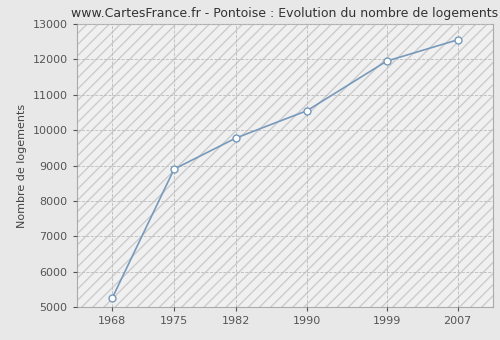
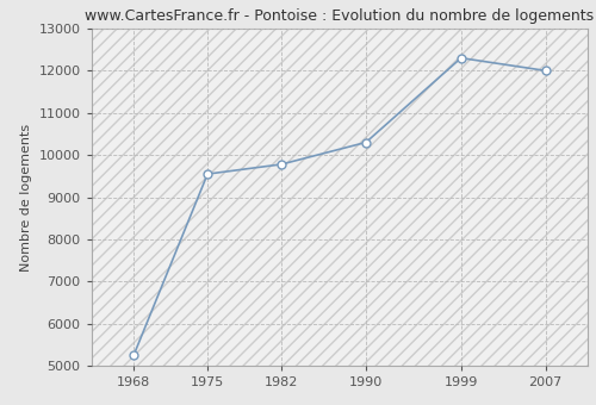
1975: 8900 -> 9550
1990: 10550 -> 10300
1999: 11950 -> 12300
2007: 12550 -> 12000
